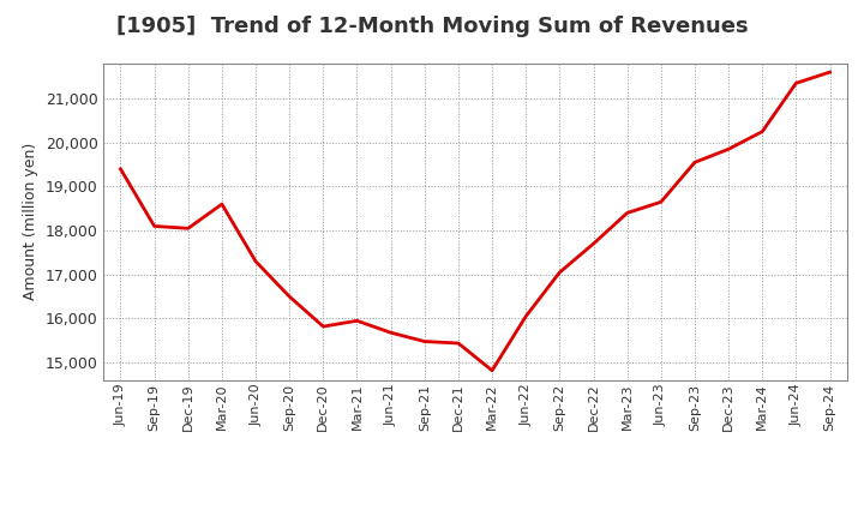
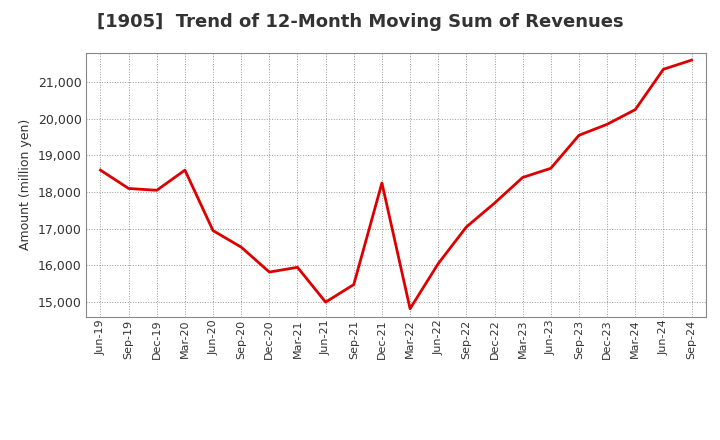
Jun-19: 19,400 -> 18,600
Jun-20: 17,300 -> 16,950
Jun-21: 15,680 -> 15,000
Dec-21: 15,440 -> 18,250
